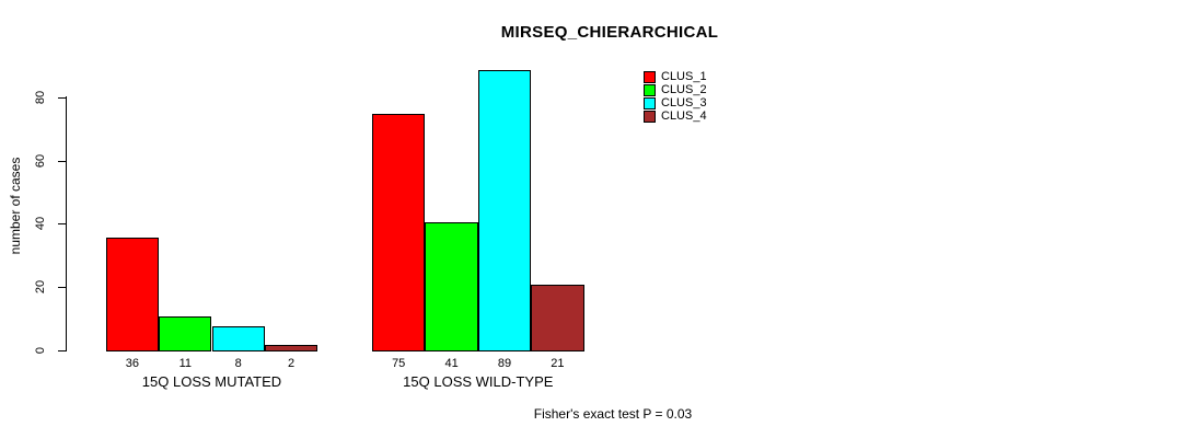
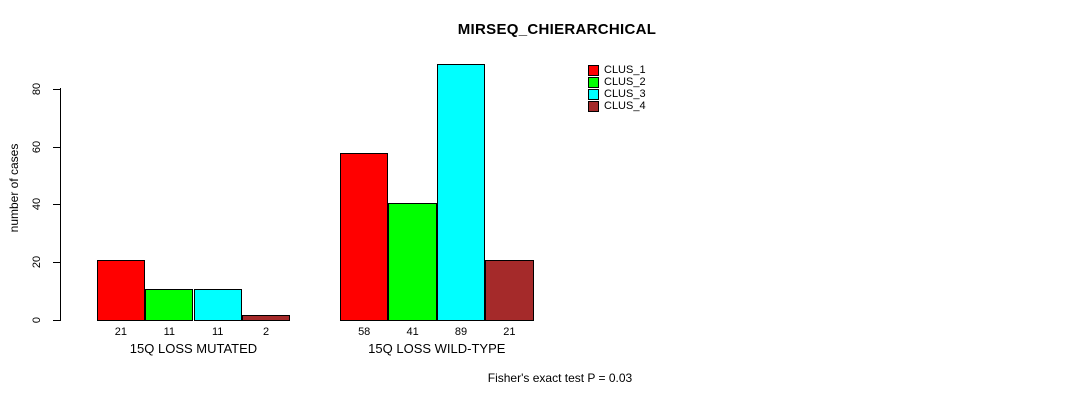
CLUS_1/15Q LOSS MUTATED: 36 -> 21
CLUS_3/15Q LOSS MUTATED: 8 -> 11
CLUS_1/15Q LOSS WILD-TYPE: 75 -> 58
